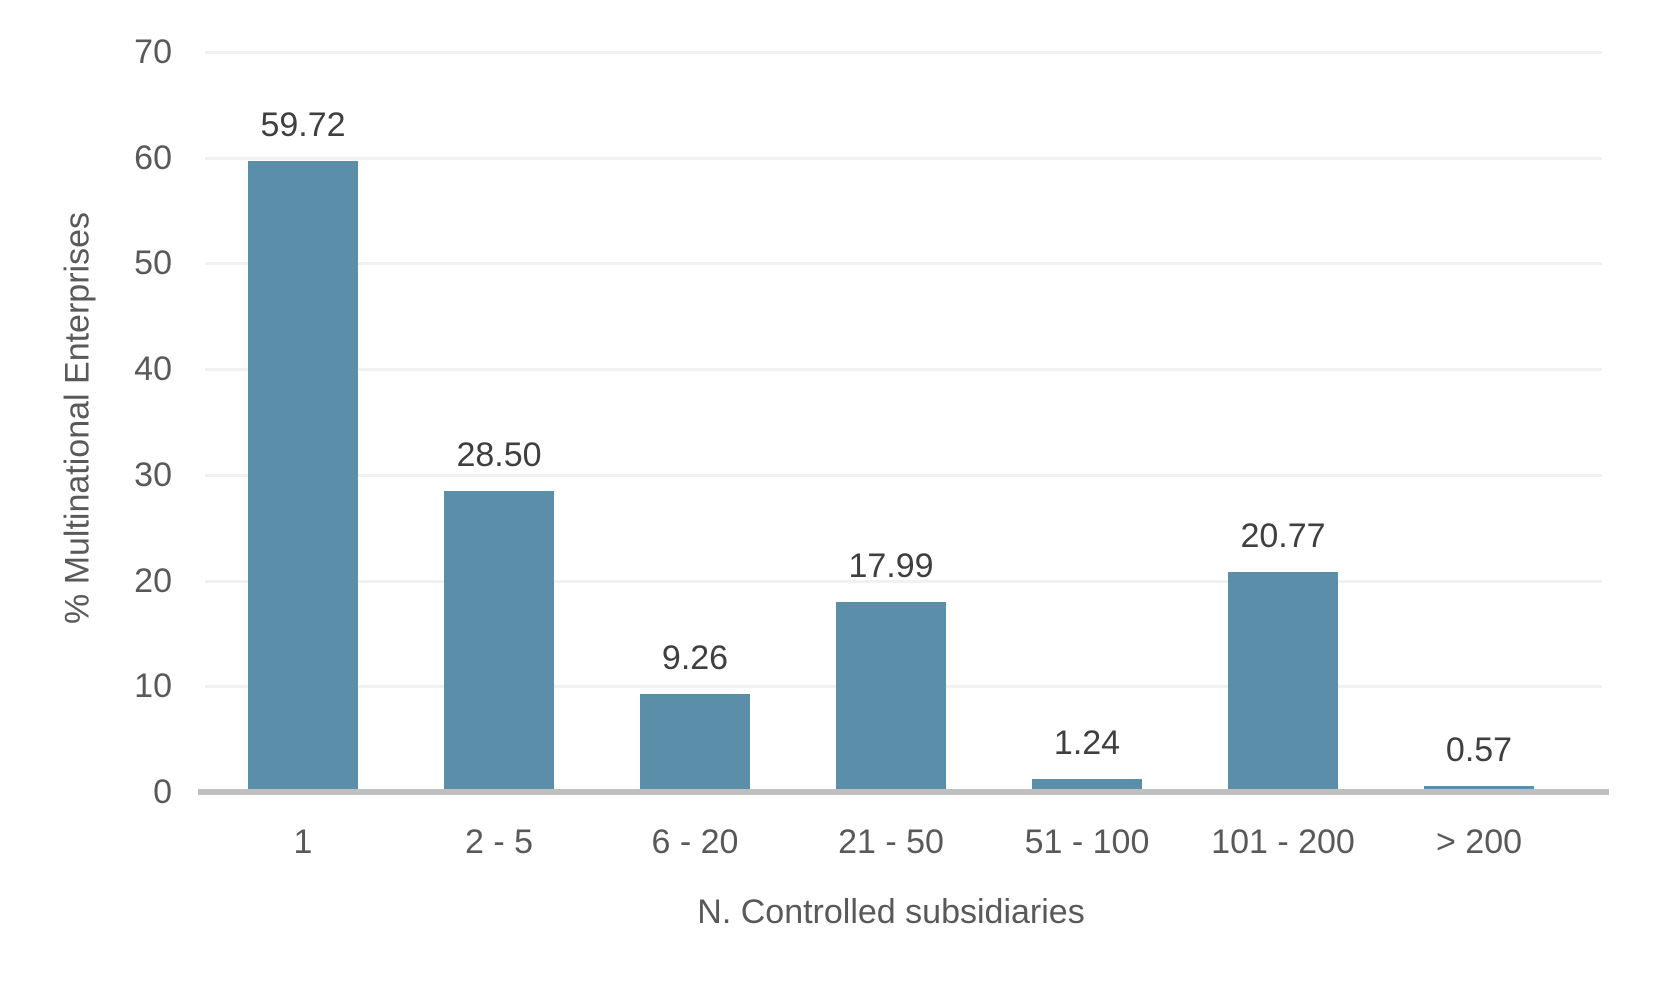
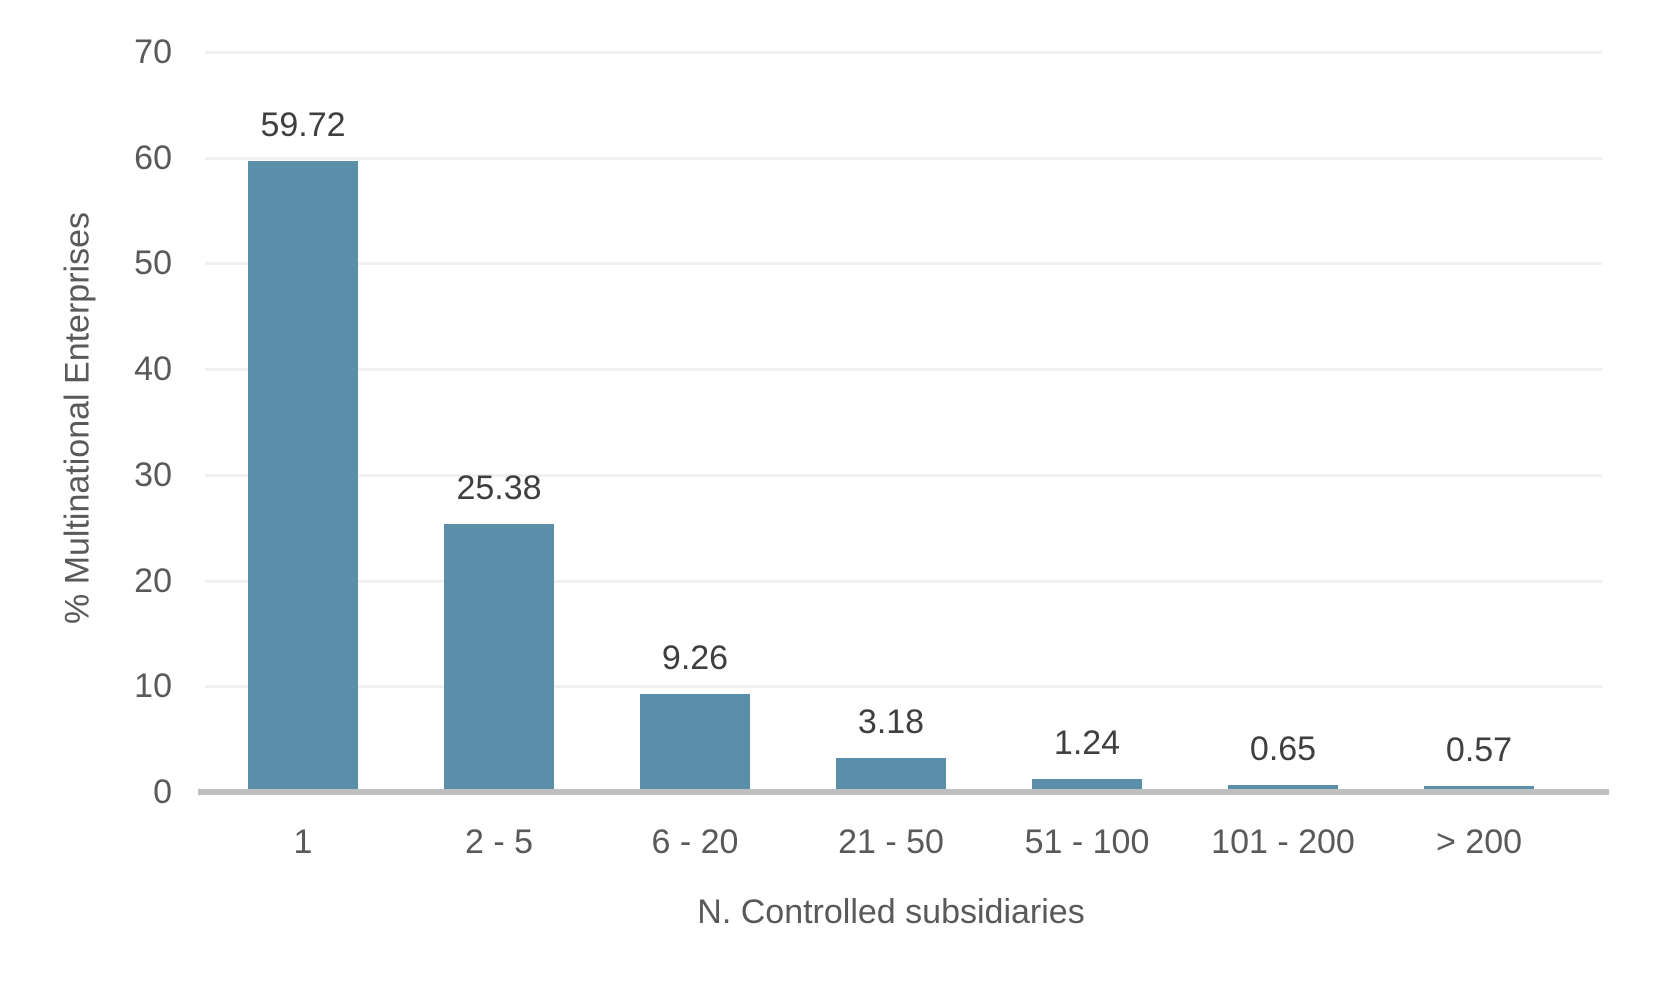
2 - 5: 28.50 -> 25.38
21 - 50: 17.99 -> 3.18
101 - 200: 20.77 -> 0.65
